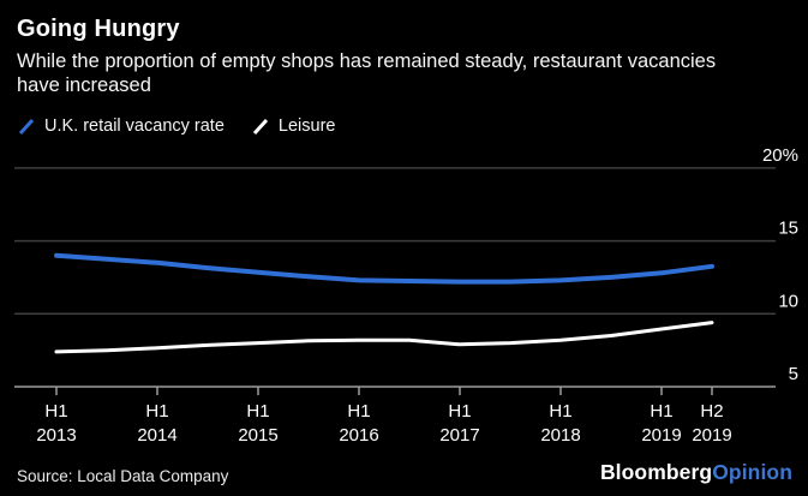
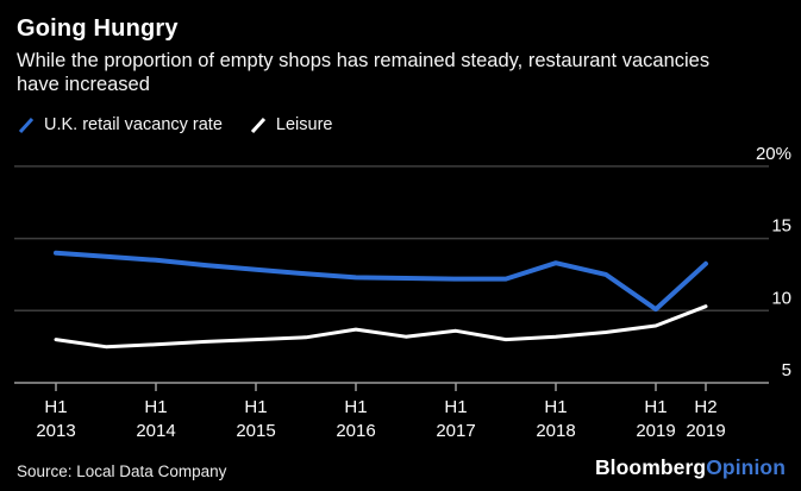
Leisure/H1 2013: 7.4% -> 8.0%
Leisure/H1 2016: 8.2% -> 8.7%
Leisure/H1 2017: 7.9% -> 8.6%
U.K. retail vacancy rate/H1 2018: 12.3% -> 13.3%
U.K. retail vacancy rate/H1 2019: 12.8% -> 10.1%
Leisure/H2 2019: 9.4% -> 10.3%
